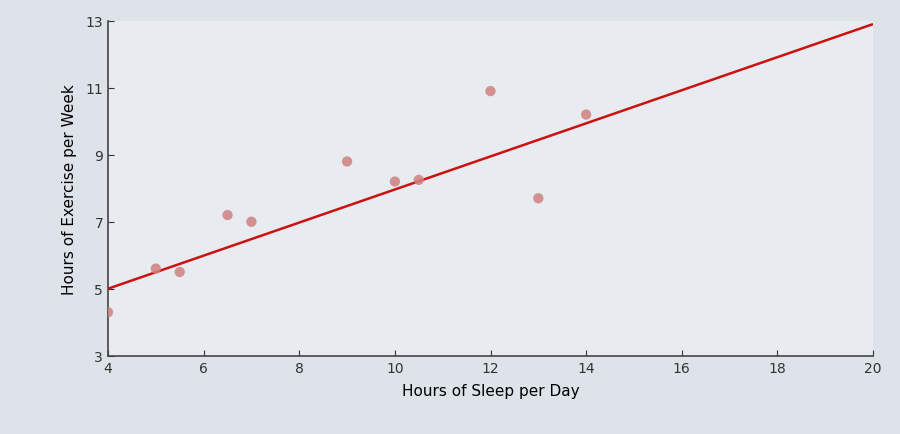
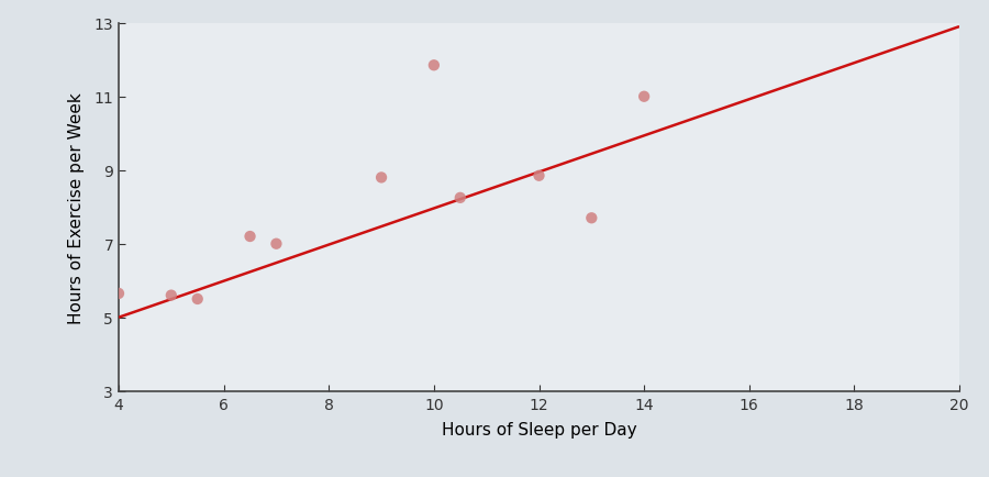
4: 4.30 -> 5.65
10: 8.20 -> 11.85
12: 10.90 -> 8.85
14: 10.20 -> 11.00
